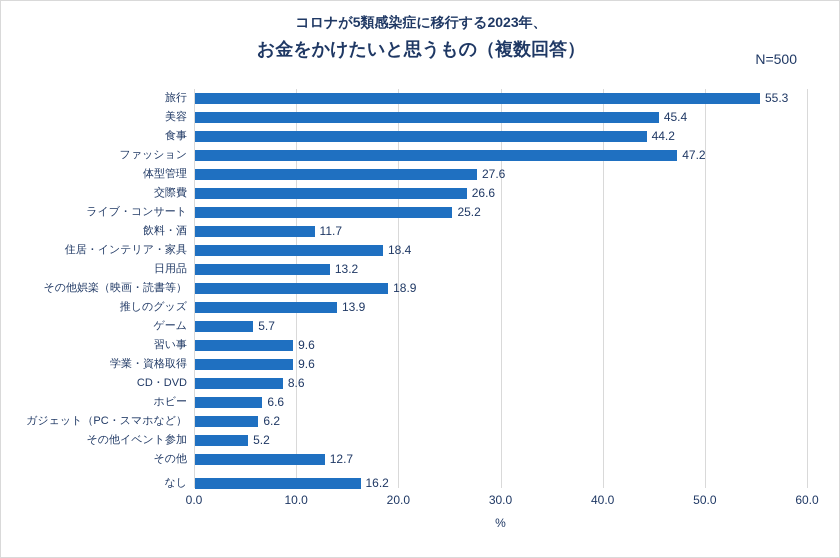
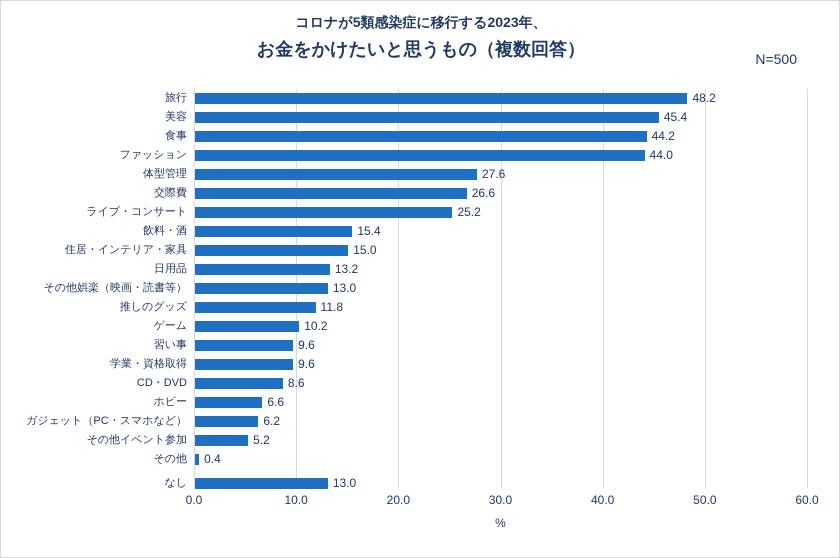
旅行: 55.3 -> 48.2
ファッション: 47.2 -> 44.0
飲料・酒: 11.7 -> 15.4
住居・インテリア・家具: 18.4 -> 15.0
その他娯楽（映画・読書等）: 18.9 -> 13.0
推しのグッズ: 13.9 -> 11.8
ゲーム: 5.7 -> 10.2
その他: 12.7 -> 0.4
なし: 16.2 -> 13.0
